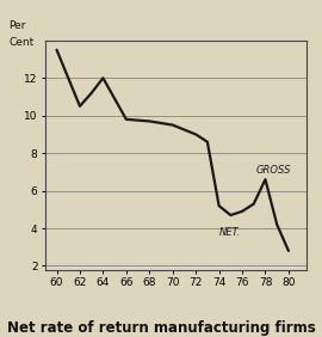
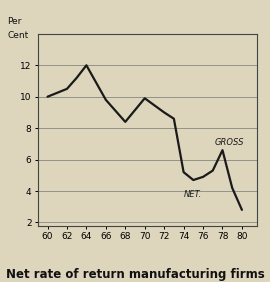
60: 13.5 -> 10.0
68: 9.7 -> 8.4
70: 9.5 -> 9.9
